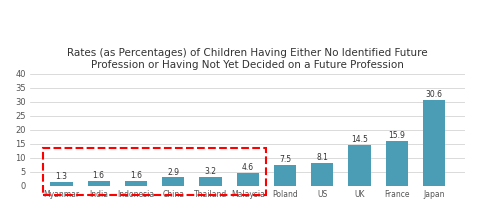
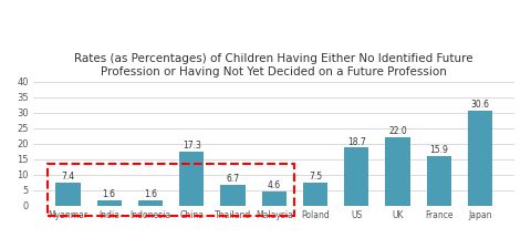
Myanmar: 1.3 -> 7.4
China: 2.9 -> 17.3
Thailand: 3.2 -> 6.7
US: 8.1 -> 18.7
UK: 14.5 -> 22.0
